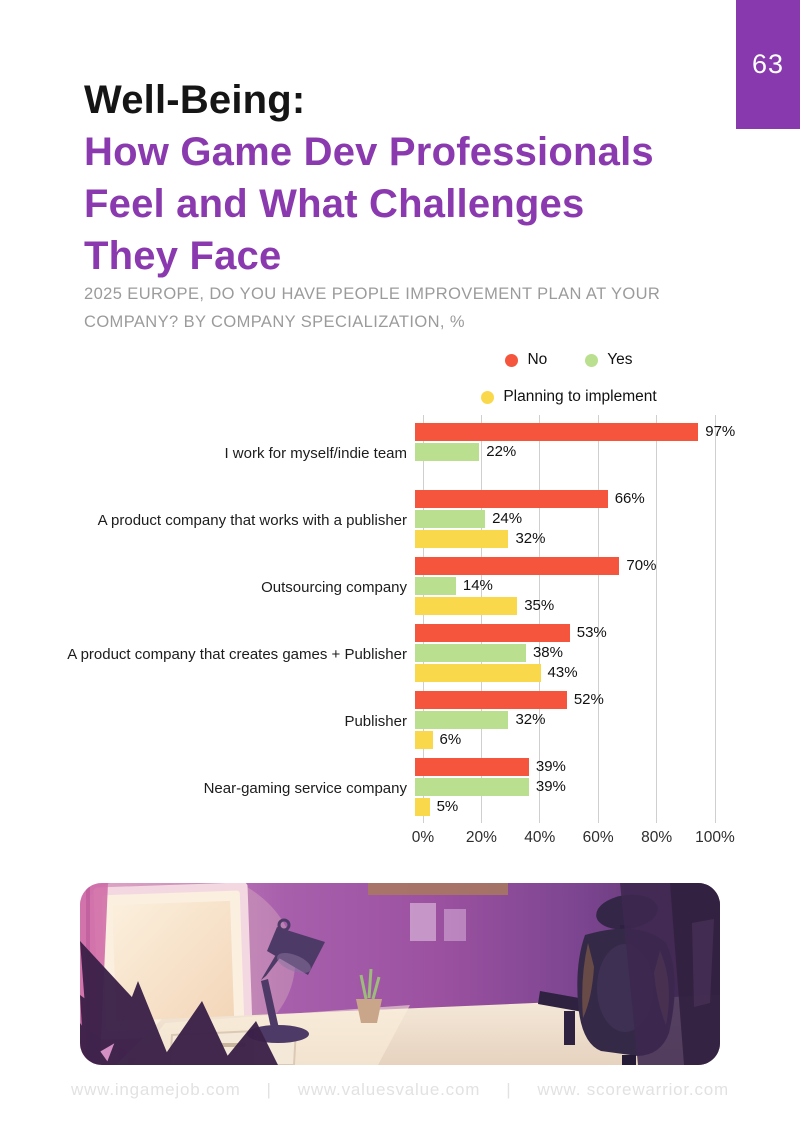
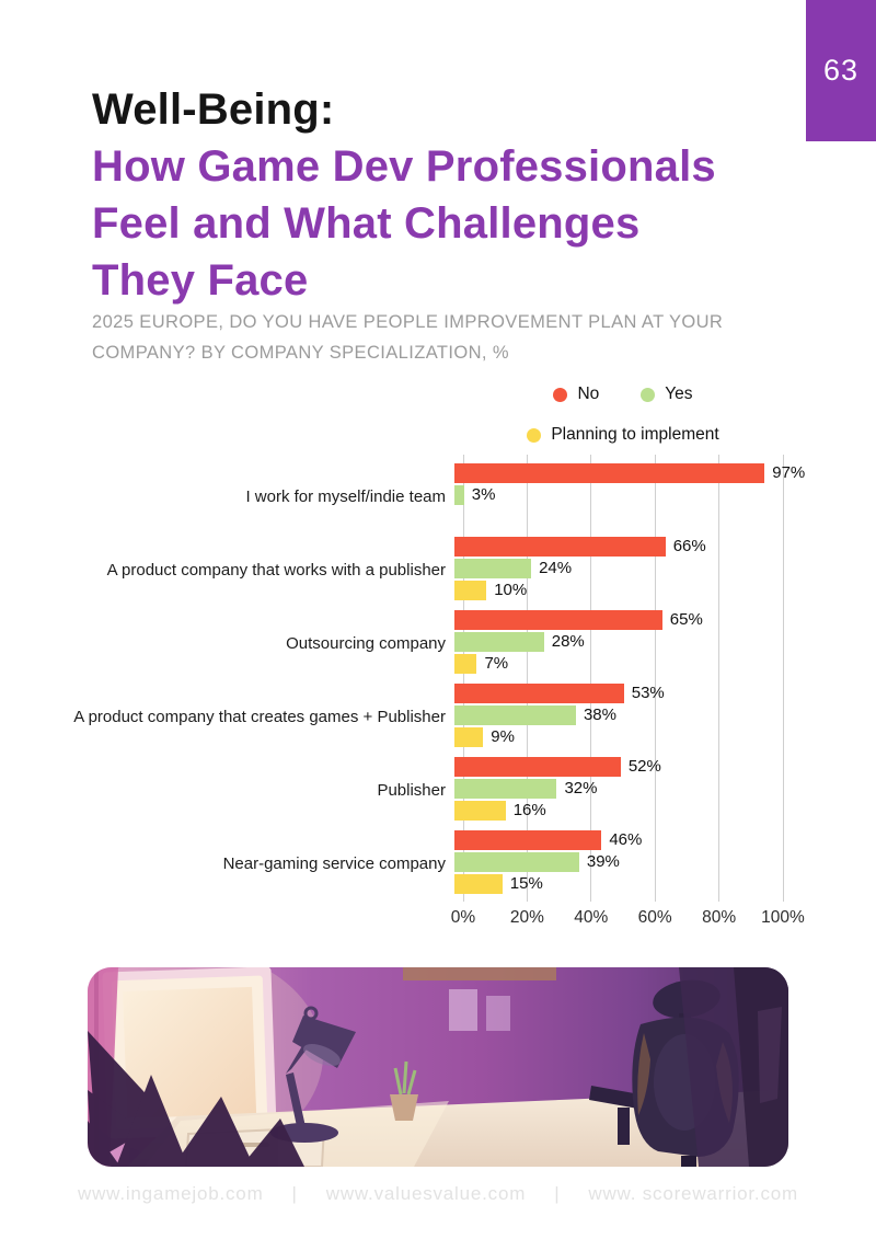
Yes/I work for myself/indie team: 22% -> 3%
Planning to implement/A product company that works with a publisher: 32% -> 10%
No/Outsourcing company: 70% -> 65%
Yes/Outsourcing company: 14% -> 28%
Planning to implement/Outsourcing company: 35% -> 7%
Planning to implement/A product company that creates games + Publisher: 43% -> 9%
Planning to implement/Publisher: 6% -> 16%
No/Near-gaming service company: 39% -> 46%
Planning to implement/Near-gaming service company: 5% -> 15%
